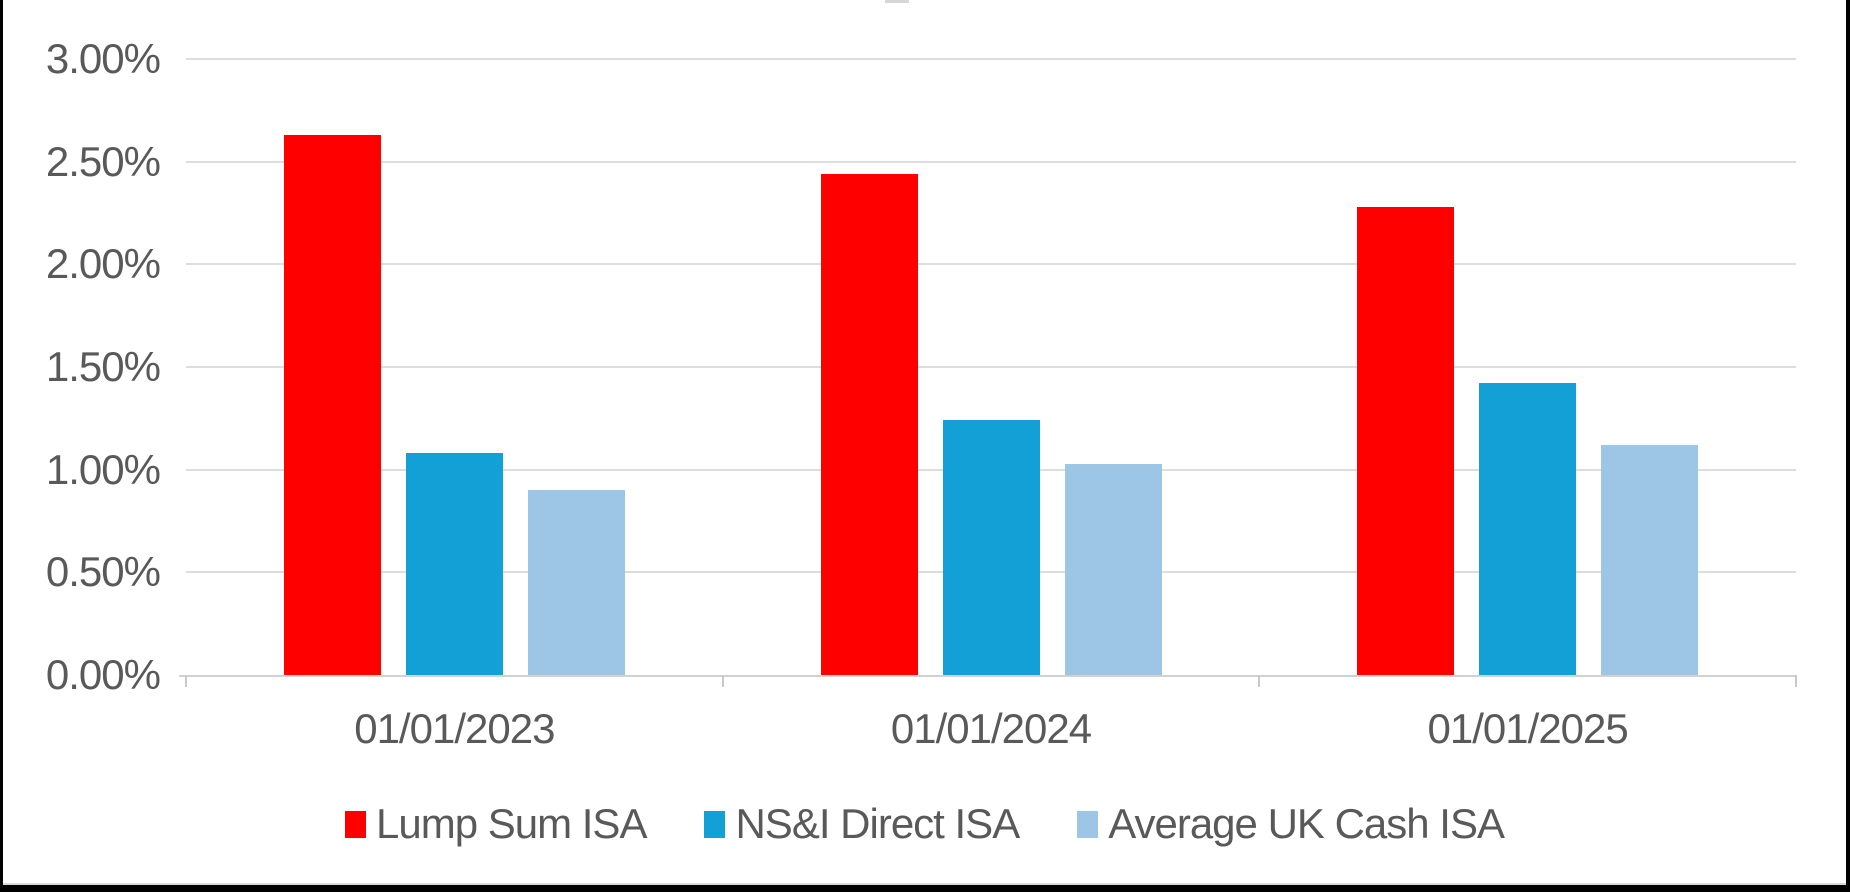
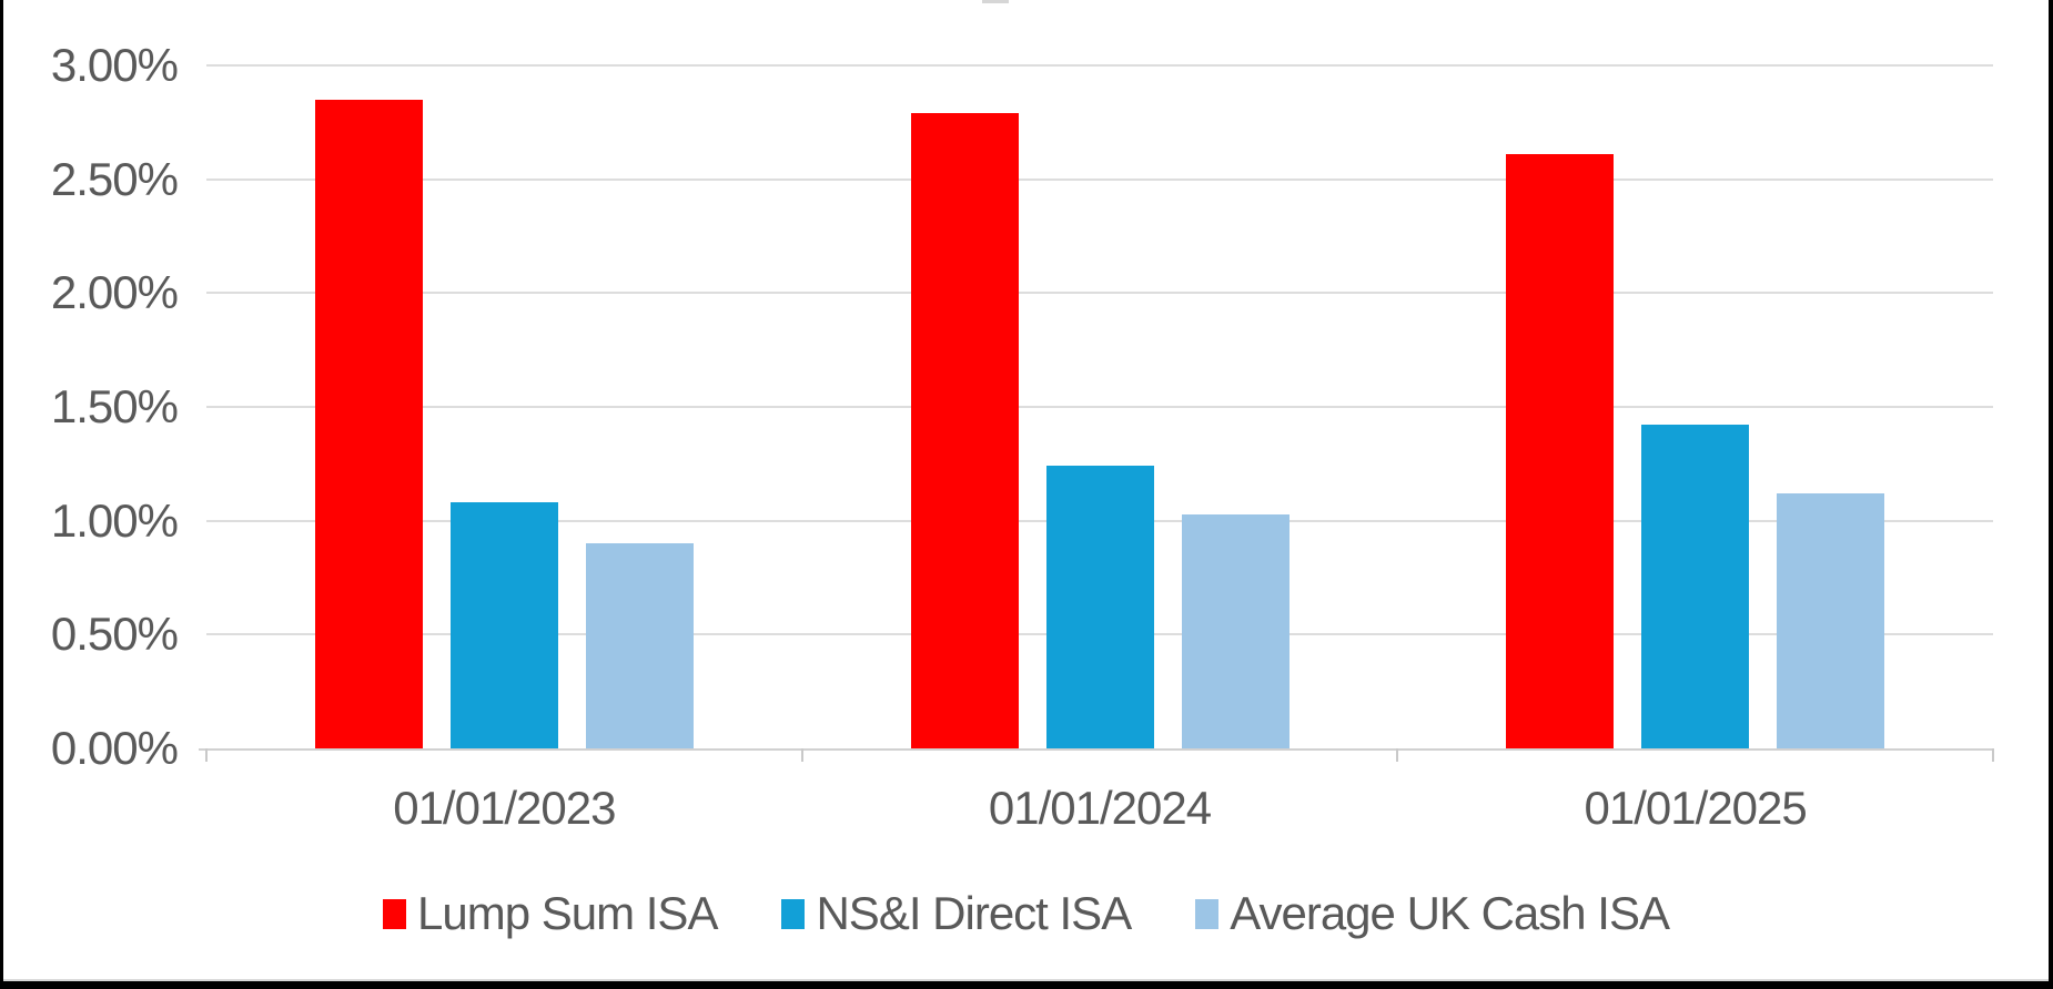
Lump Sum ISA/01/01/2023: 2.63% -> 2.85%
Lump Sum ISA/01/01/2024: 2.44% -> 2.79%
Lump Sum ISA/01/01/2025: 2.28% -> 2.61%
